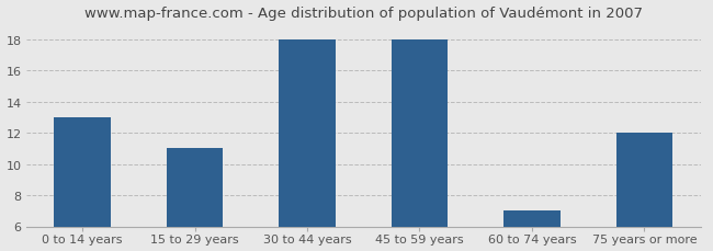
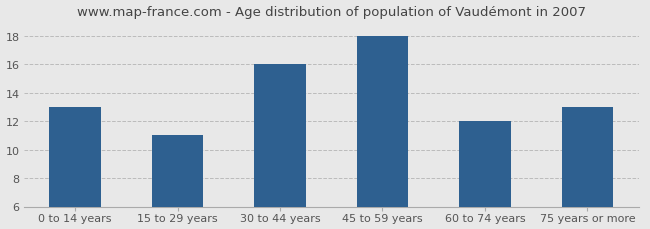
30 to 44 years: 18 -> 16
60 to 74 years: 7 -> 12
75 years or more: 12 -> 13
